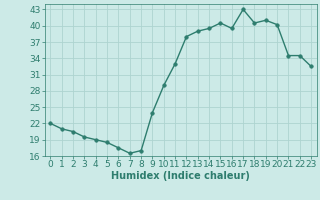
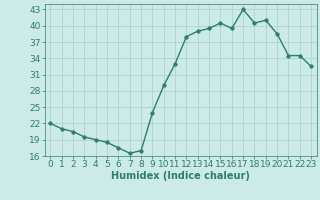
20: 40.2 -> 38.5
